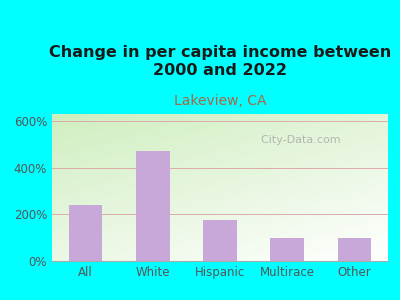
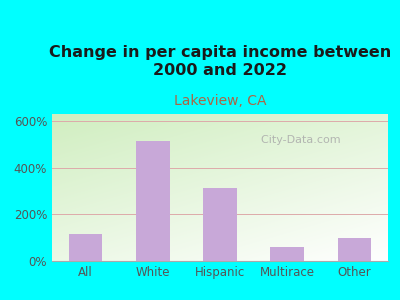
All: 240% -> 115%
White: 470% -> 515%
Hispanic: 175% -> 315%
Multirace: 100% -> 60%
